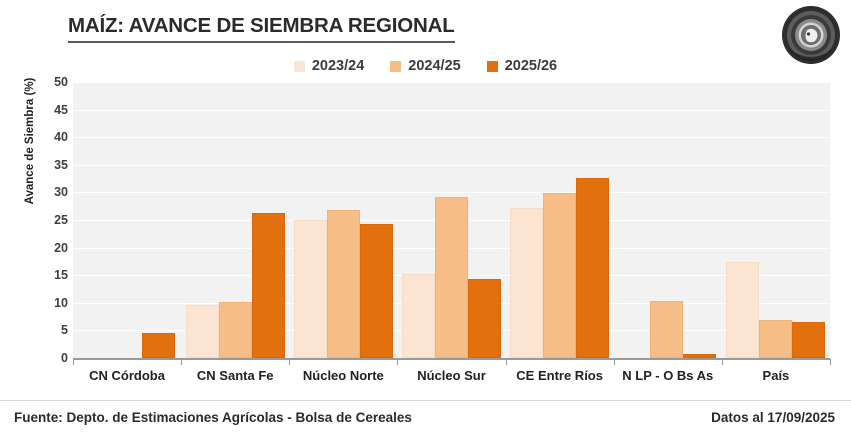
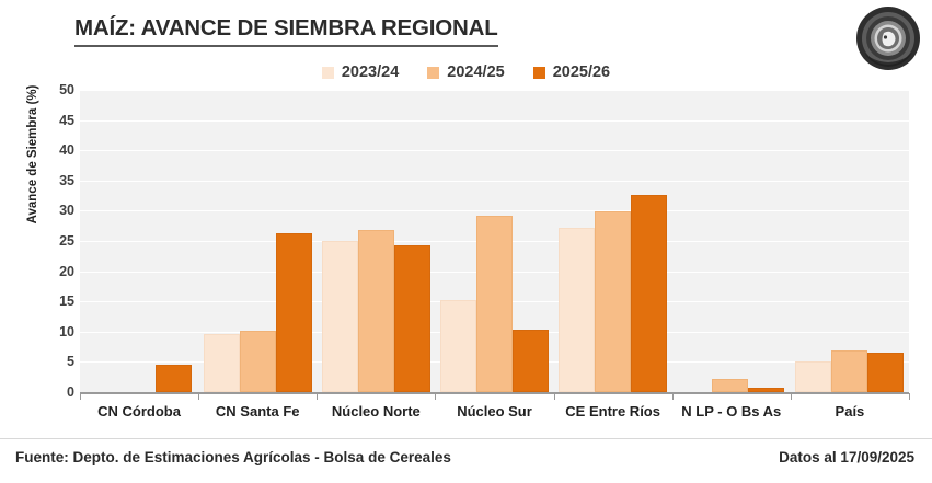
2025/26/Núcleo Sur: 14 -> 10
2024/25/N LP - O Bs As: 10 -> 2
2023/24/País: 17 -> 5
